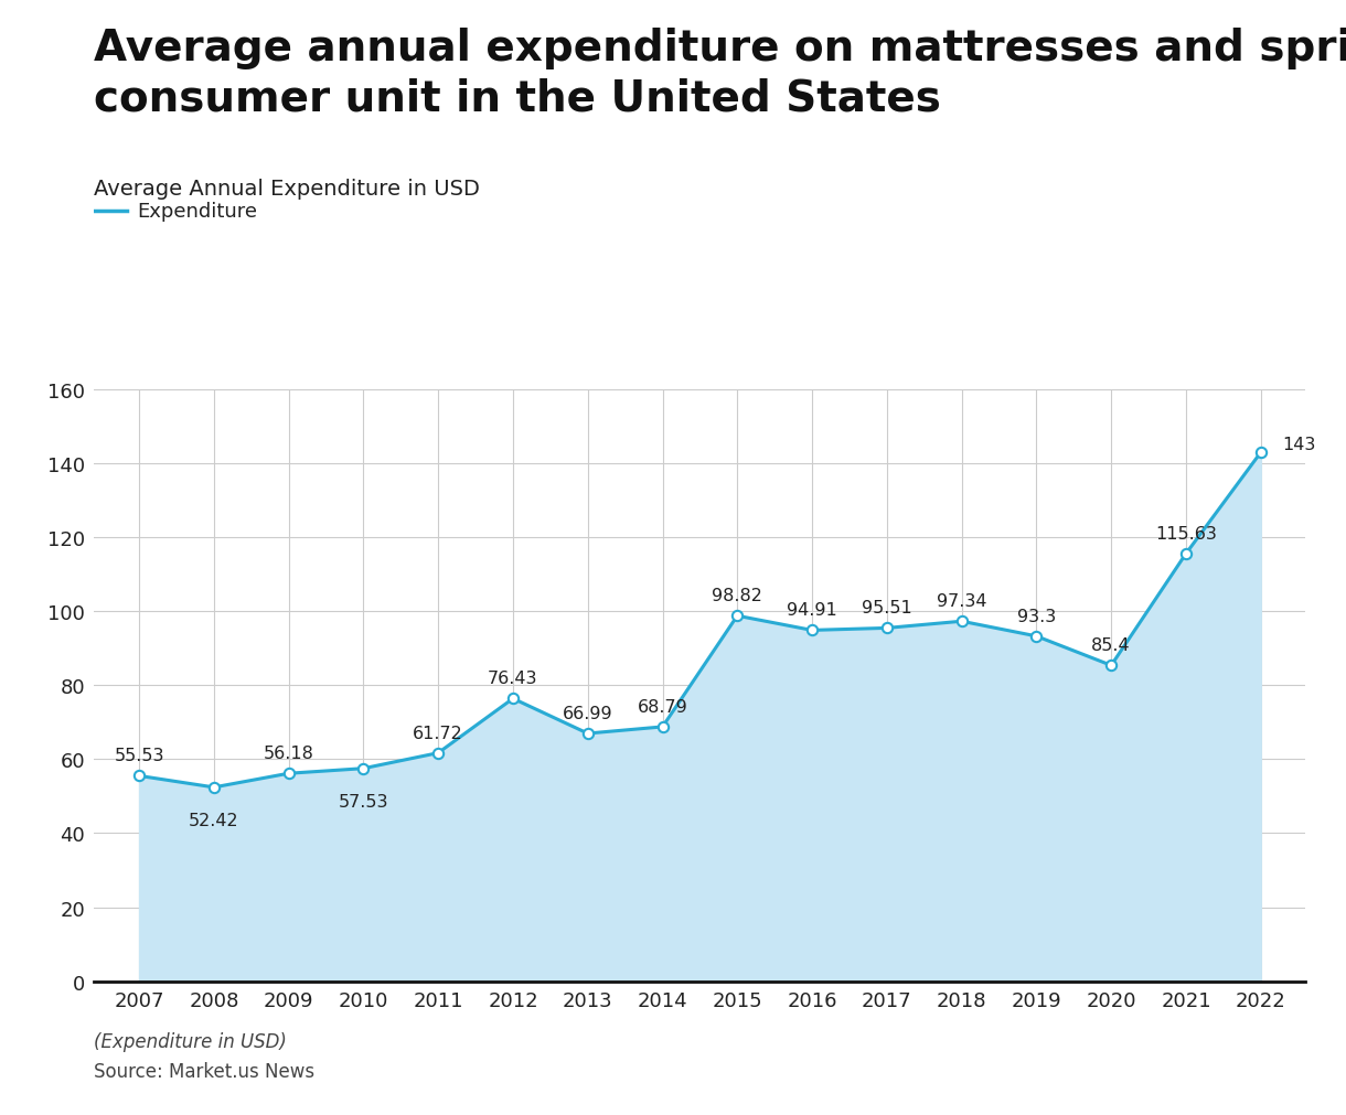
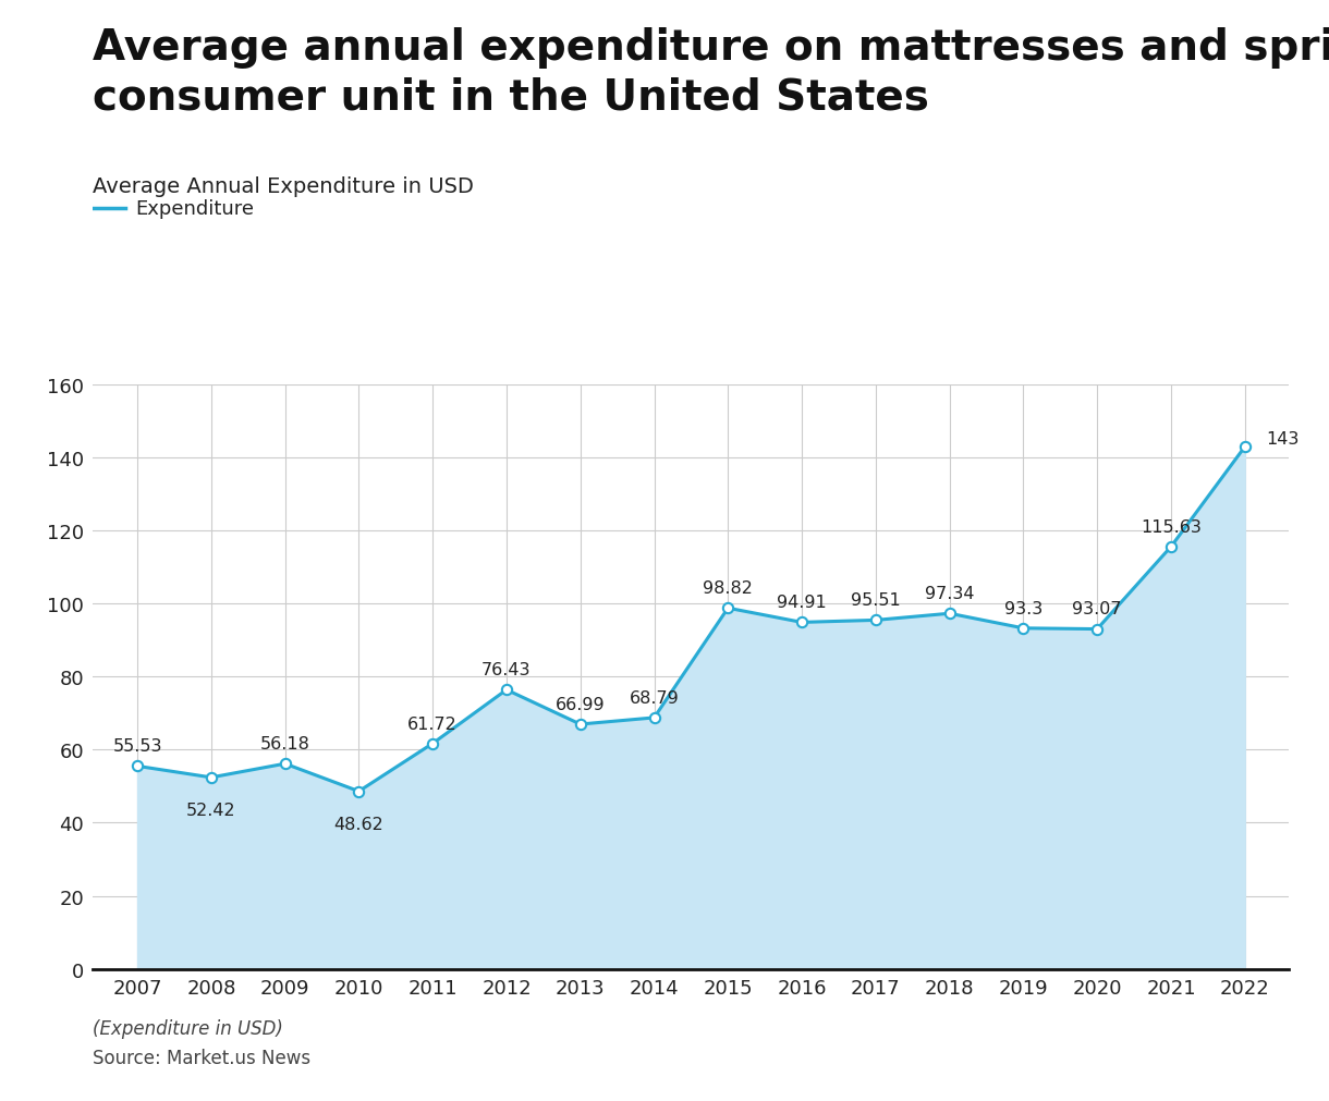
2010: 57.53 -> 48.62
2020: 85.4 -> 93.07
